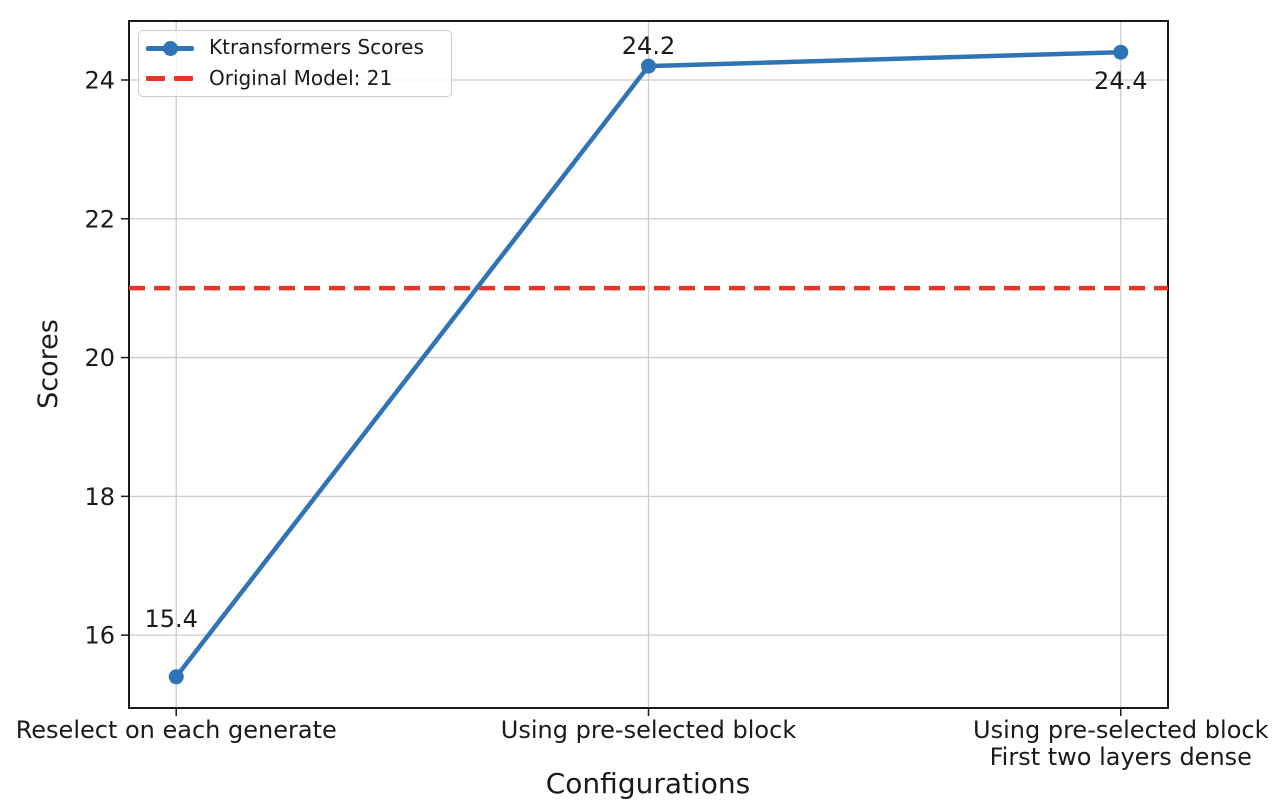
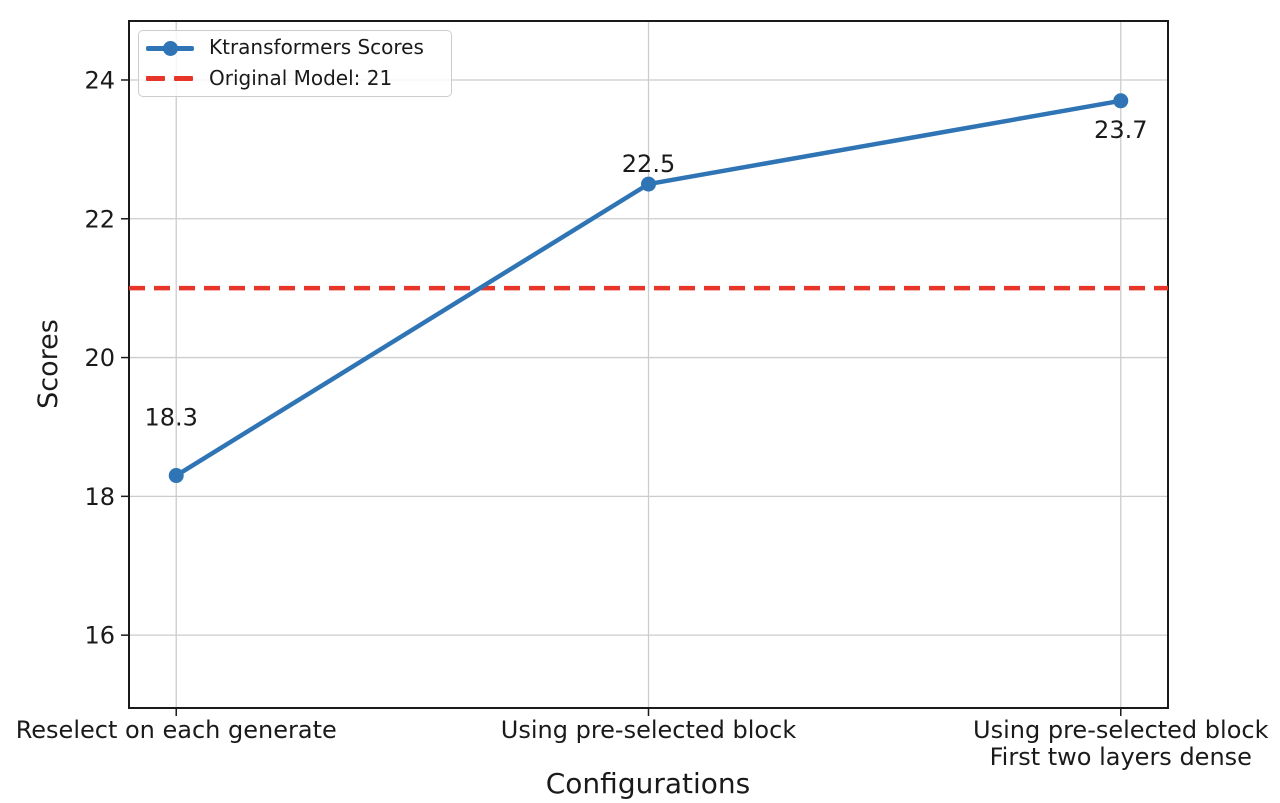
Reselect on each generate: 15.4 -> 18.3
Using pre-selected block: 24.2 -> 22.5
Using pre-selected block First two layers dense: 24.4 -> 23.7
